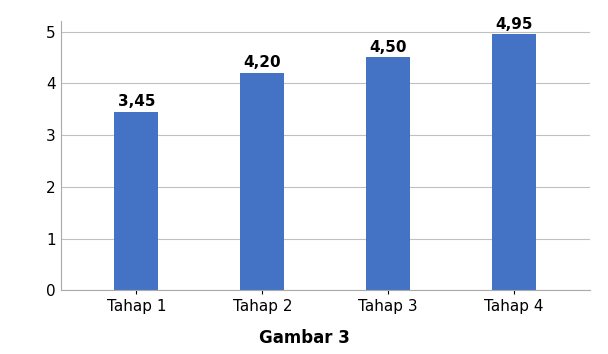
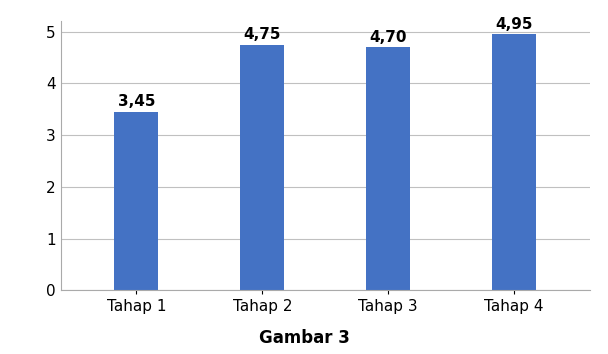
Tahap 2: 4,20 -> 4,75
Tahap 3: 4,50 -> 4,70
